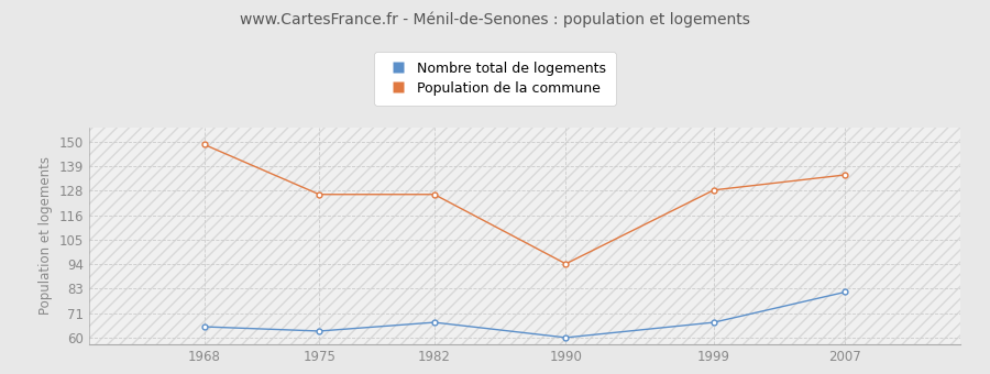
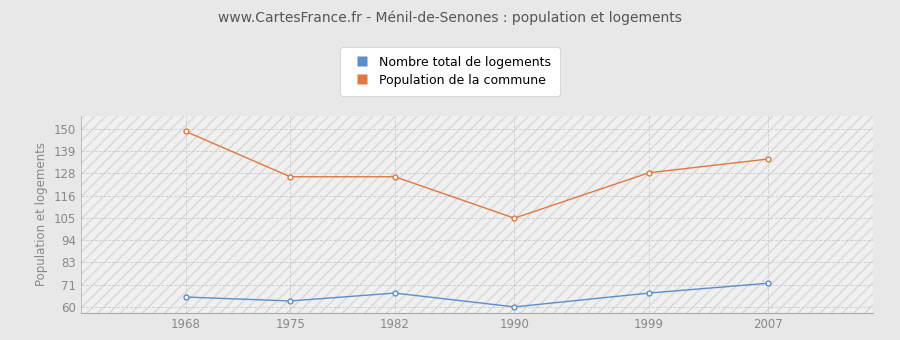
Population de la commune/1990: 94 -> 105
Nombre total de logements/2007: 81 -> 72
